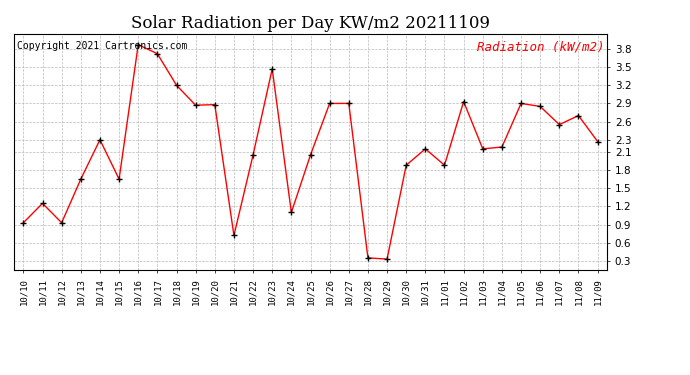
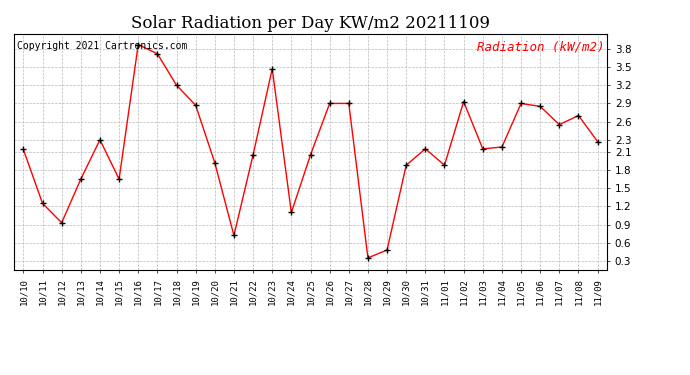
10/10: 0.93 -> 2.14
10/20: 2.88 -> 1.92
10/29: 0.33 -> 0.48
